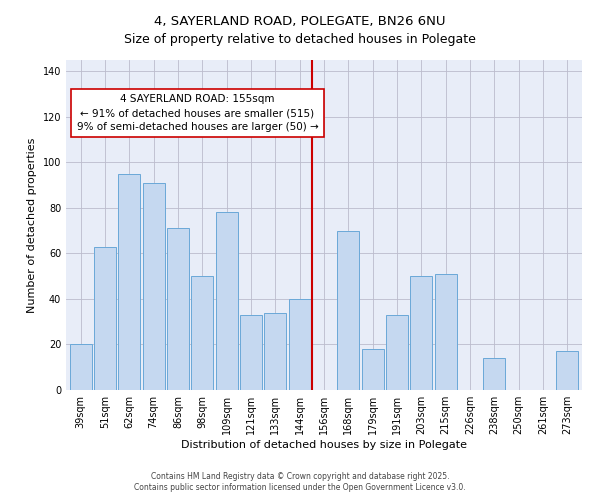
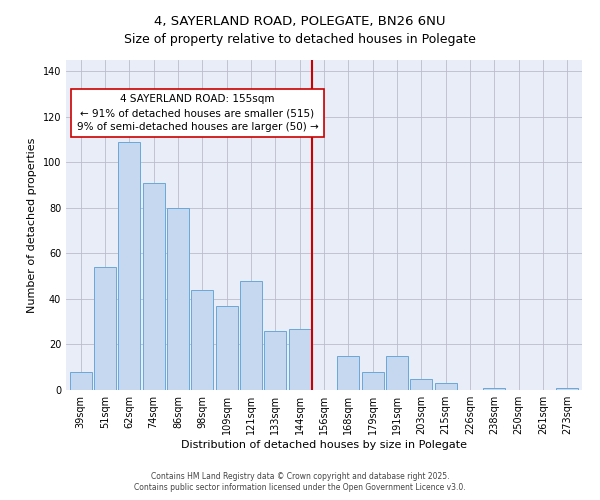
39sqm: 20 -> 8
51sqm: 63 -> 54
62sqm: 95 -> 109
86sqm: 71 -> 80
98sqm: 50 -> 44
109sqm: 78 -> 37
121sqm: 33 -> 48
133sqm: 34 -> 26
144sqm: 40 -> 27
168sqm: 70 -> 15
179sqm: 18 -> 8
191sqm: 33 -> 15
203sqm: 50 -> 5
215sqm: 51 -> 3
238sqm: 14 -> 1
273sqm: 17 -> 1
